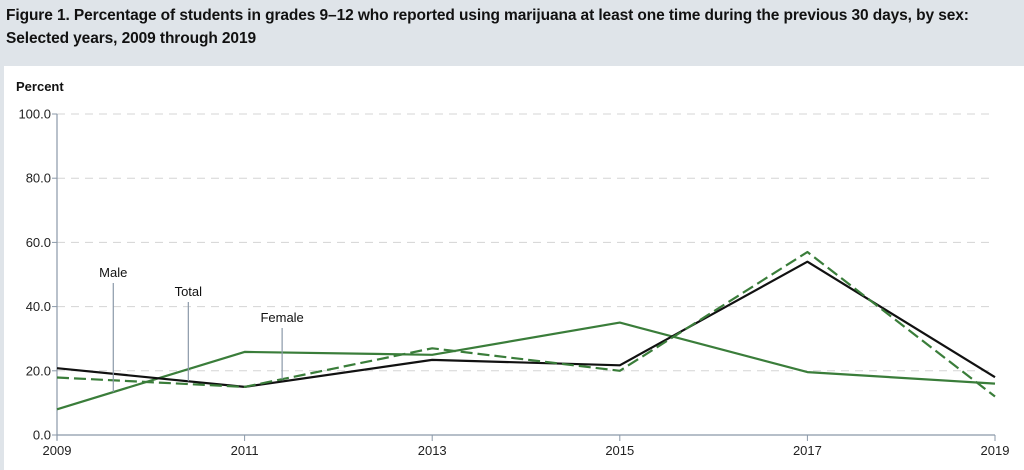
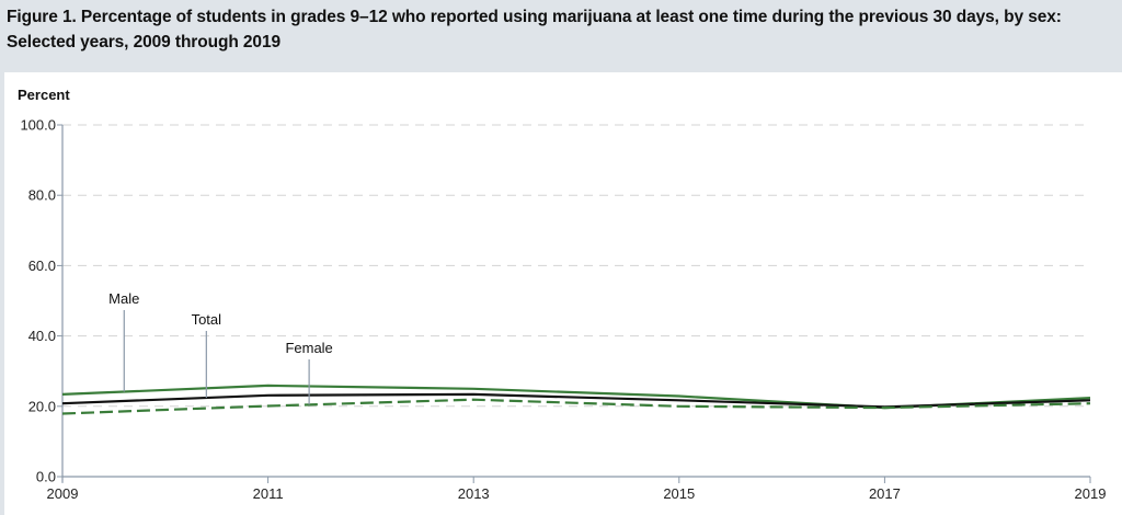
Male/2009: 8 -> 23
Total/2011: 15 -> 23
Female/2011: 15 -> 20
Female/2013: 27 -> 22
Male/2015: 35 -> 23
Total/2017: 54 -> 20
Female/2017: 57 -> 20
Male/2019: 16 -> 22
Total/2019: 18 -> 22
Female/2019: 12 -> 21
